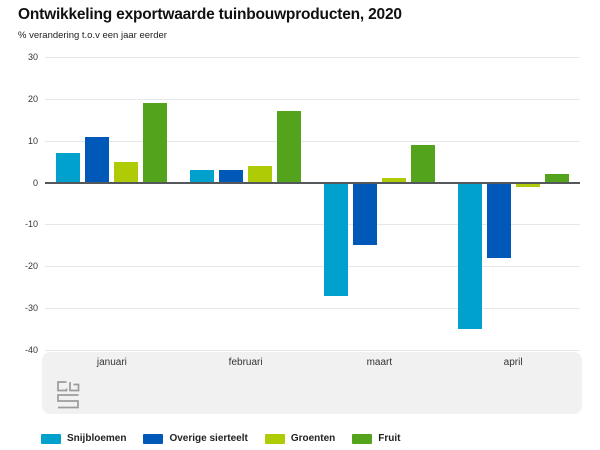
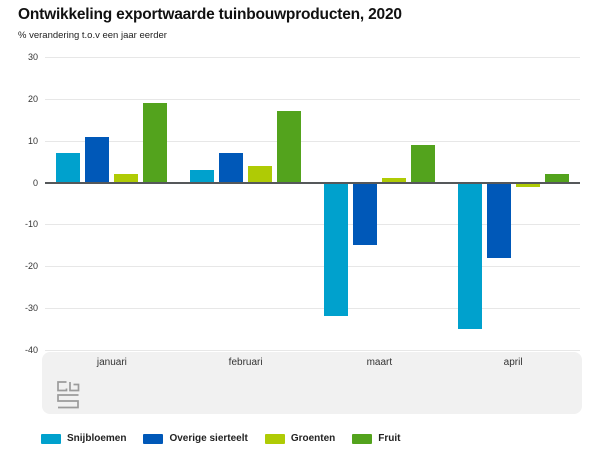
Groenten/januari: 5 -> 2
Overige sierteelt/februari: 3 -> 7
Snijbloemen/maart: -27 -> -32
